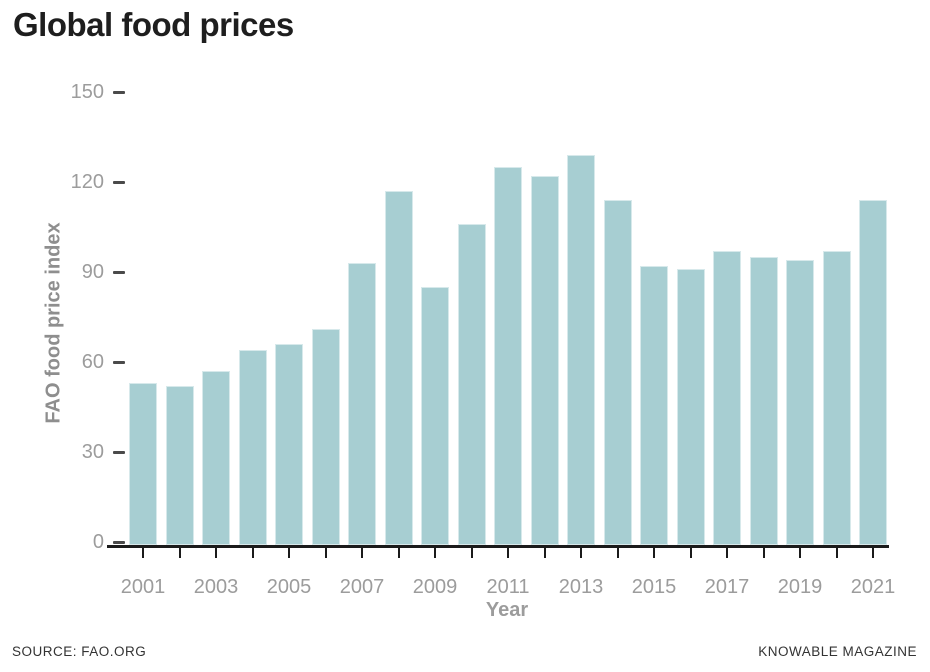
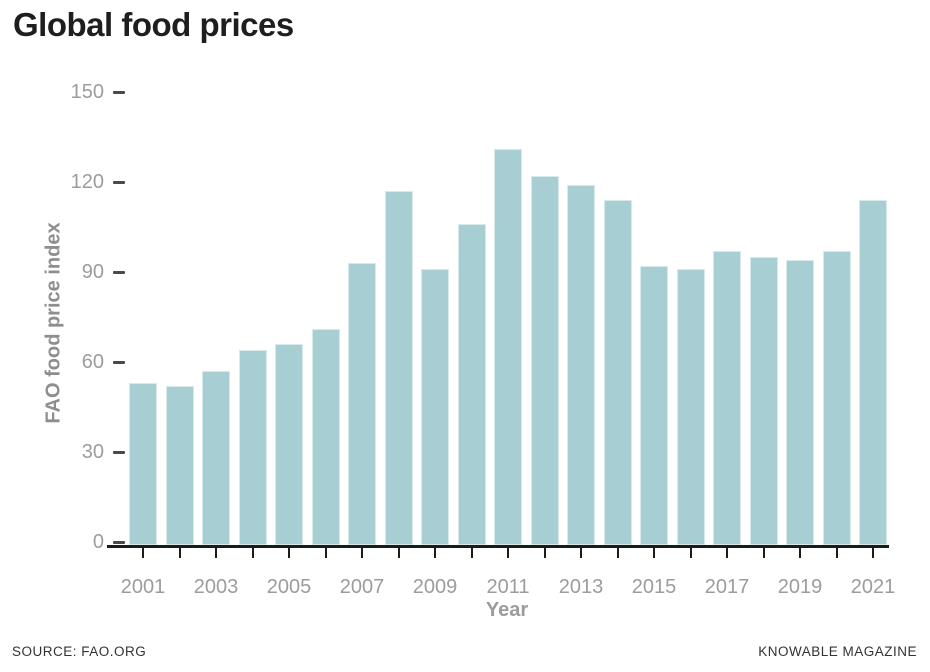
2009: 86 -> 92
2011: 126 -> 132
2013: 130 -> 120
